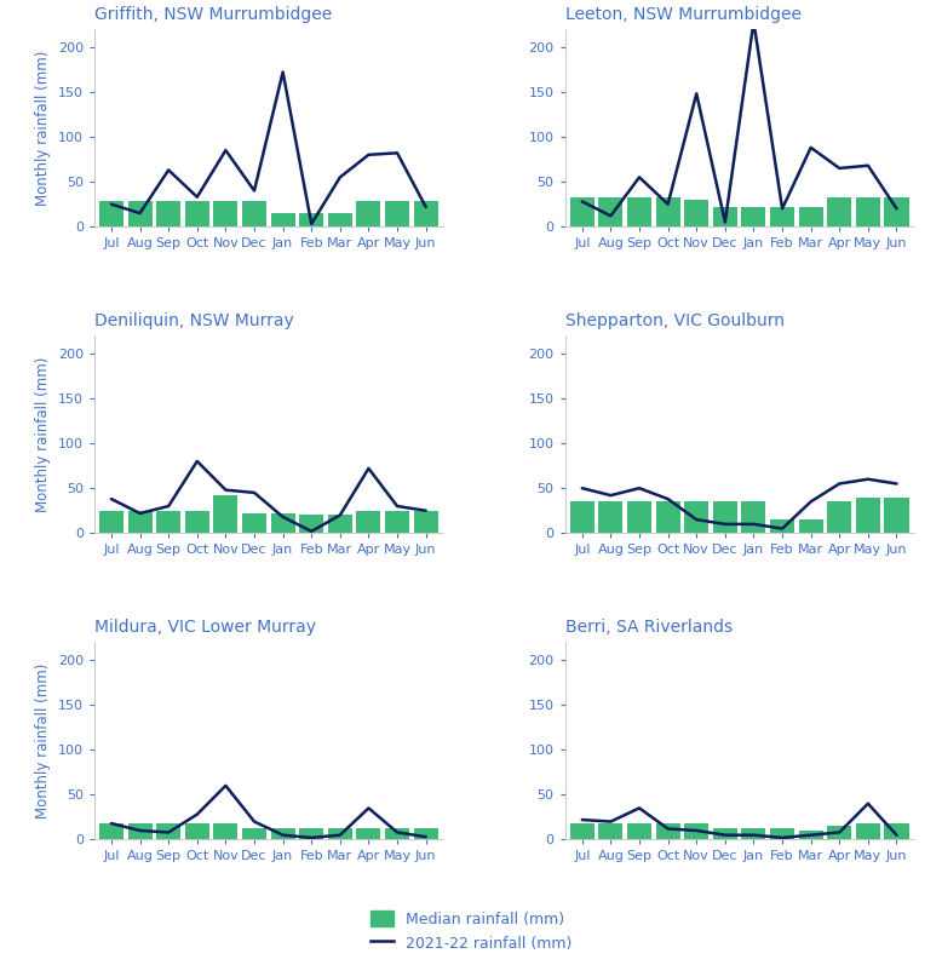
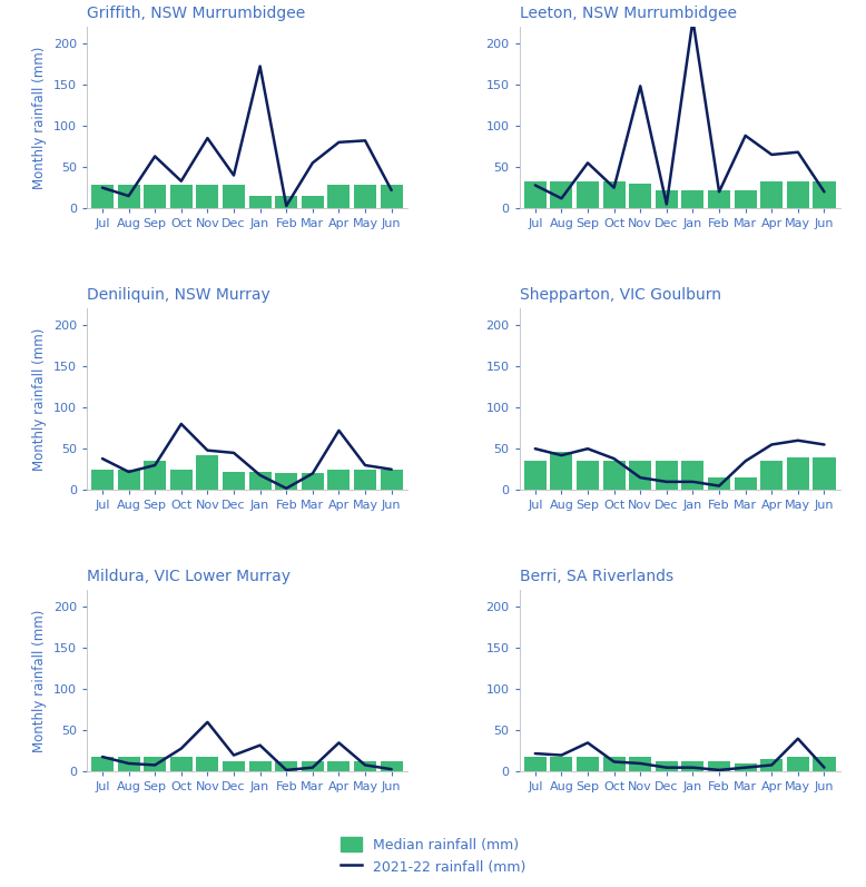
Deniliquin, NSW Murray/Median rainfall (mm)/Sep: 25 -> 36
Shepparton, VIC Goulburn/Median rainfall (mm)/Aug: 35 -> 46
Mildura, VIC Lower Murray/2021-22 rainfall (mm)/Jan: 5 -> 32
